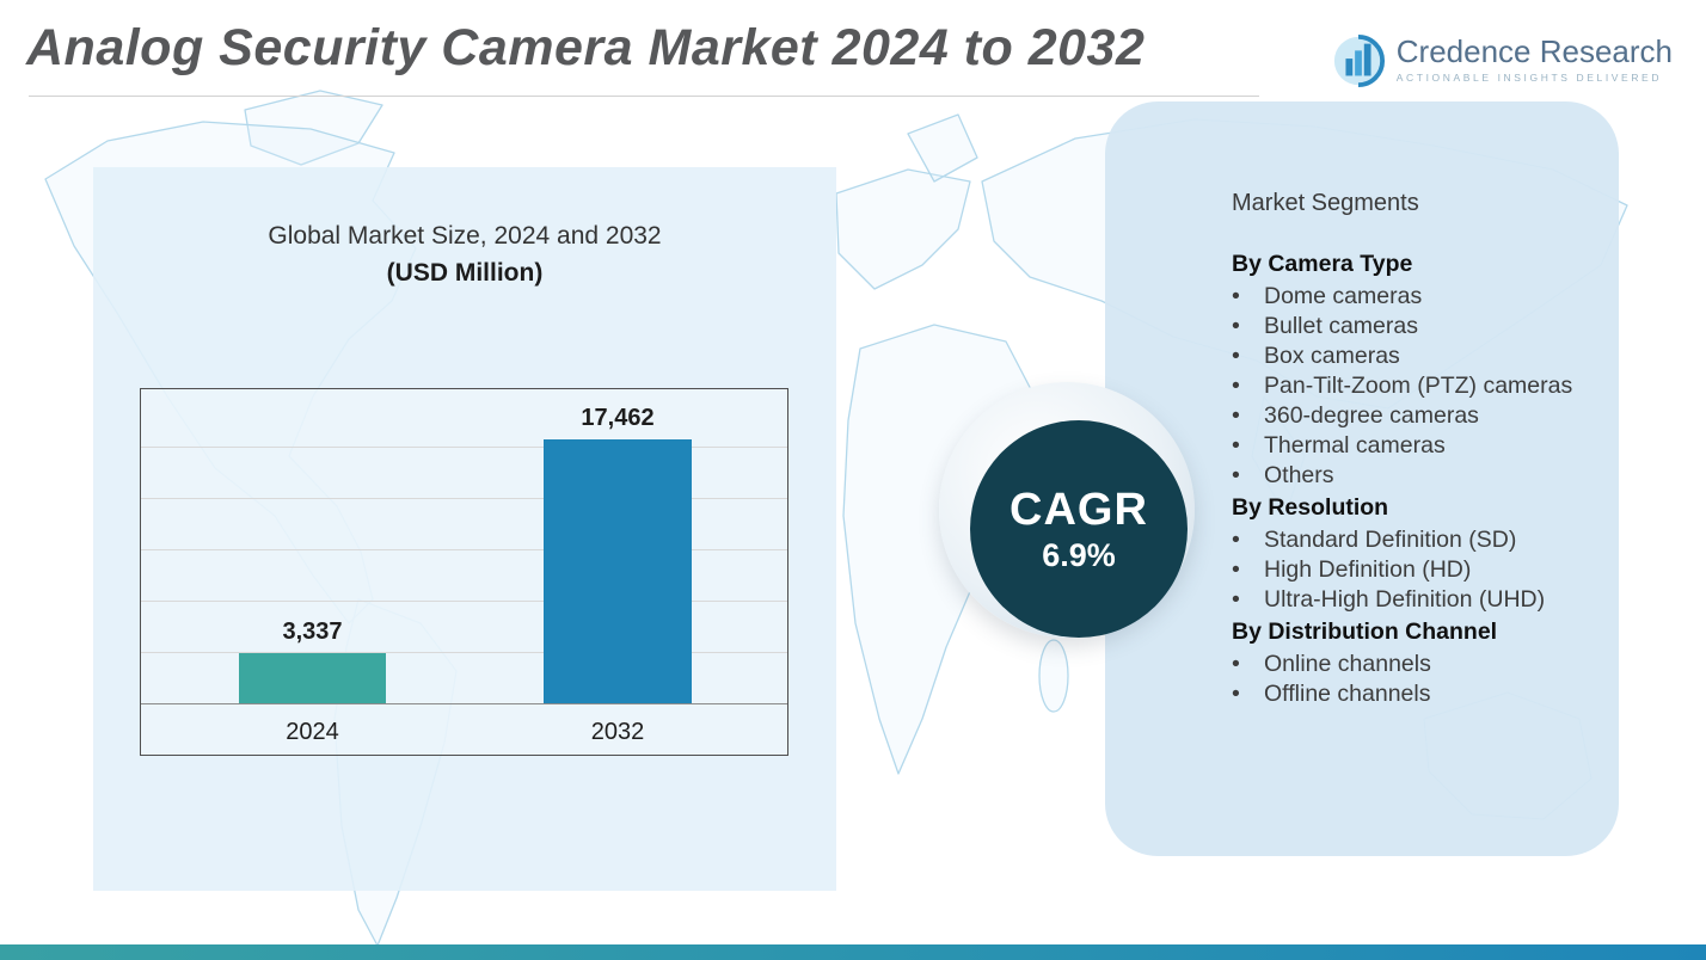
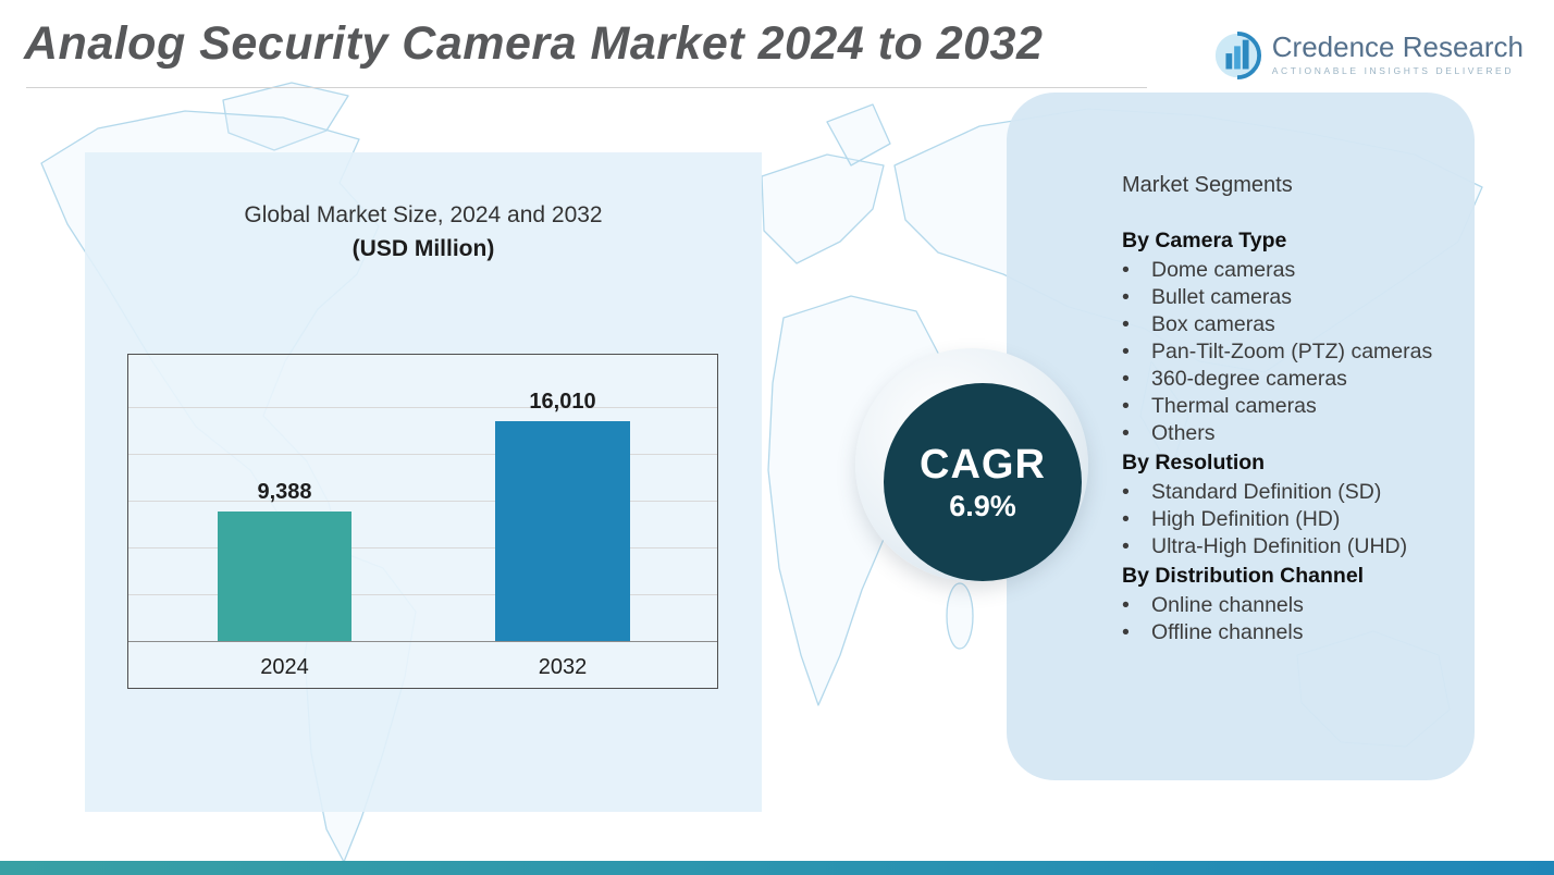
2024: 3,337 -> 9,388
2032: 17,462 -> 16,010
